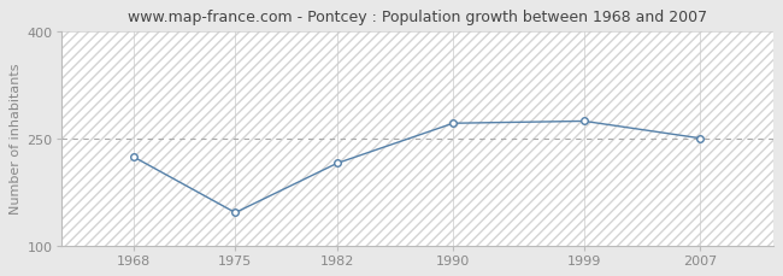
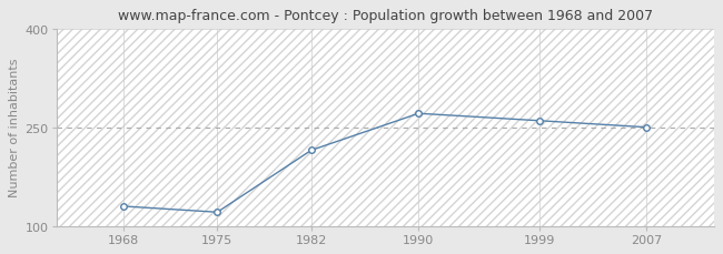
1968: 224 -> 130
1975: 146 -> 121
1999: 274 -> 260
